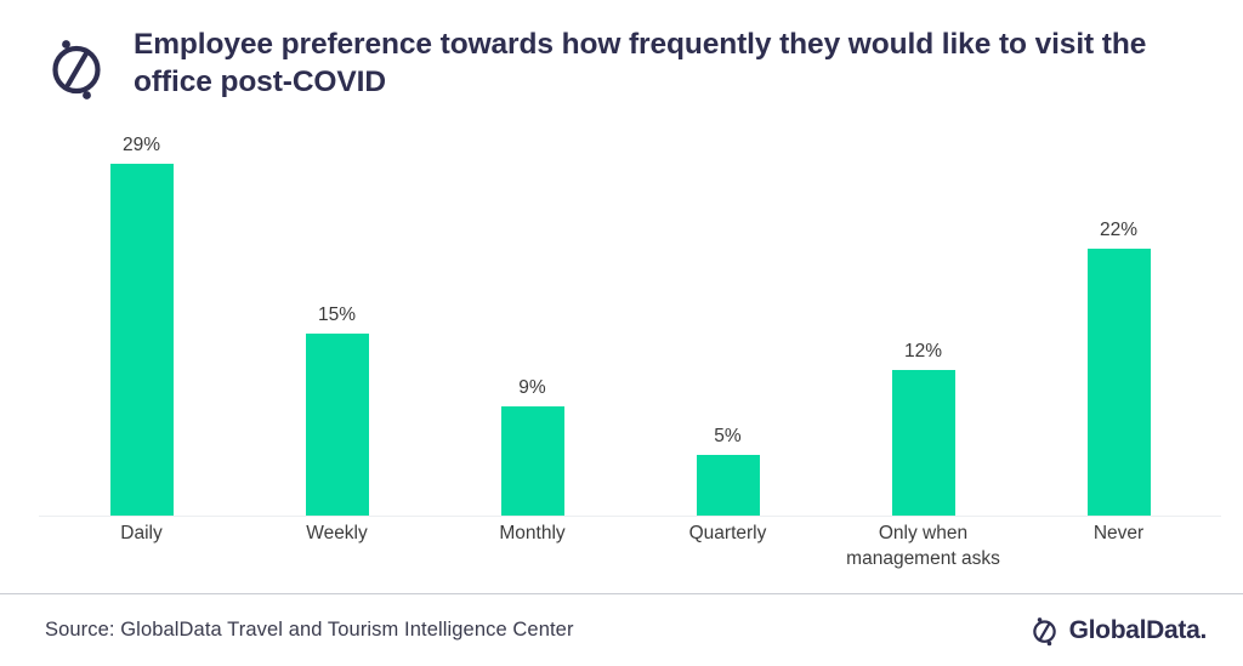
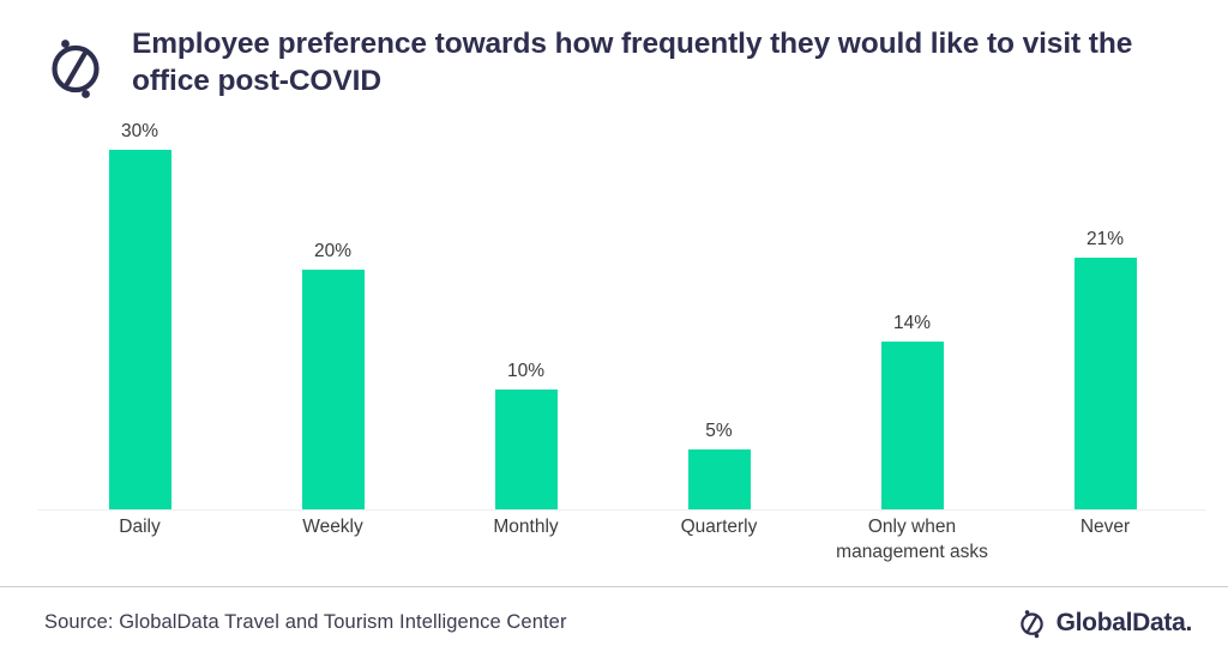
Daily: 29% -> 30%
Weekly: 15% -> 20%
Monthly: 9% -> 10%
Only when management asks: 12% -> 14%
Never: 22% -> 21%
